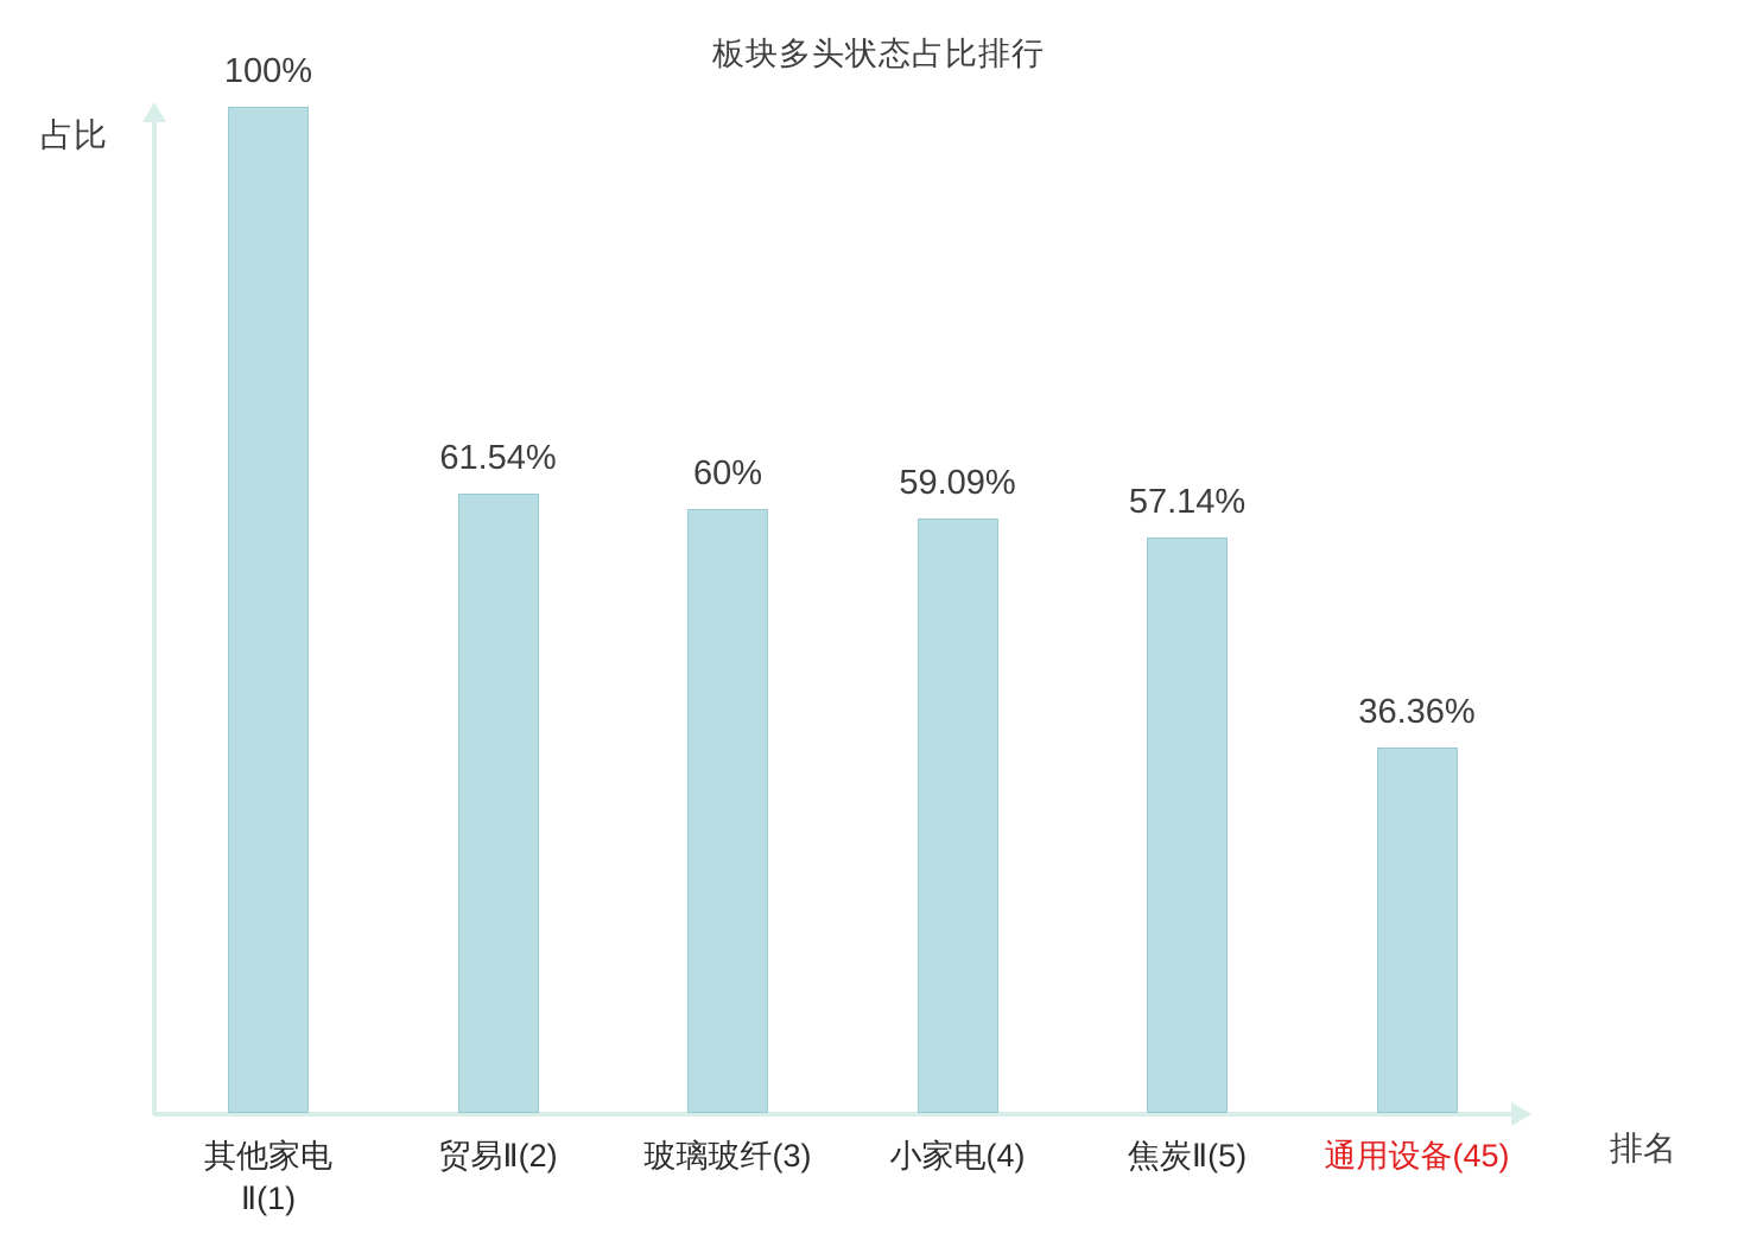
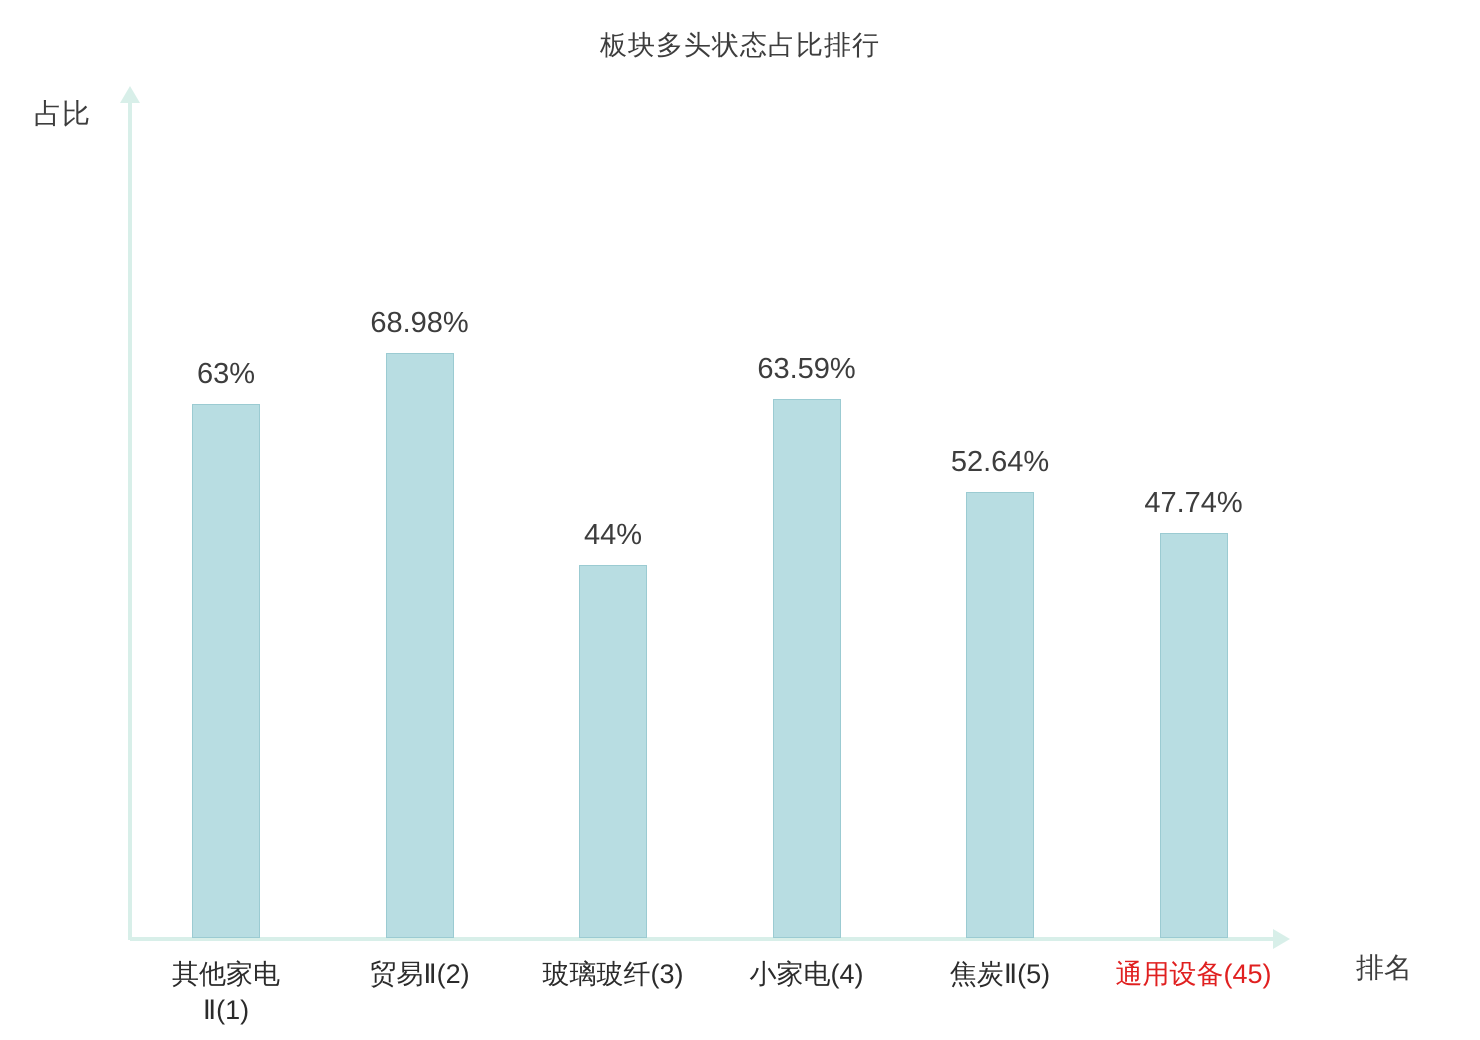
其他家电 Ⅱ(1): 100% -> 63%
贸易Ⅱ(2): 61.54% -> 68.98%
玻璃玻纤(3): 60% -> 44%
小家电(4): 59.09% -> 63.59%
焦炭Ⅱ(5): 57.14% -> 52.64%
通用设备(45): 36.36% -> 47.74%
